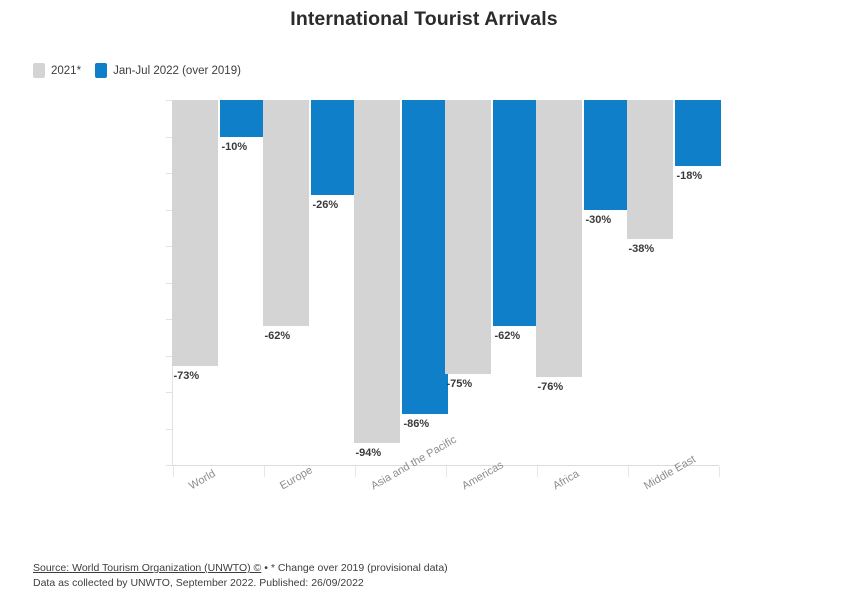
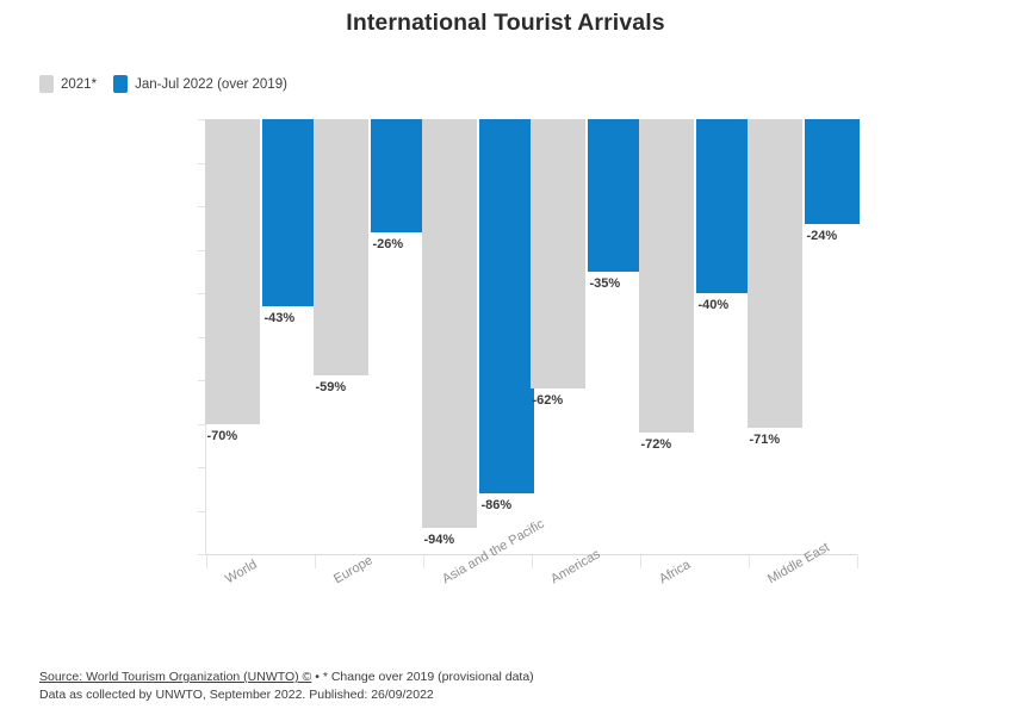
2021*/World: -73% -> -70%
Jan-Jul 2022 (over 2019)/World: -10% -> -43%
2021*/Europe: -62% -> -59%
2021*/Americas: -75% -> -62%
Jan-Jul 2022 (over 2019)/Americas: -62% -> -35%
2021*/Africa: -76% -> -72%
Jan-Jul 2022 (over 2019)/Africa: -30% -> -40%
2021*/Middle East: -38% -> -71%
Jan-Jul 2022 (over 2019)/Middle East: -18% -> -24%
